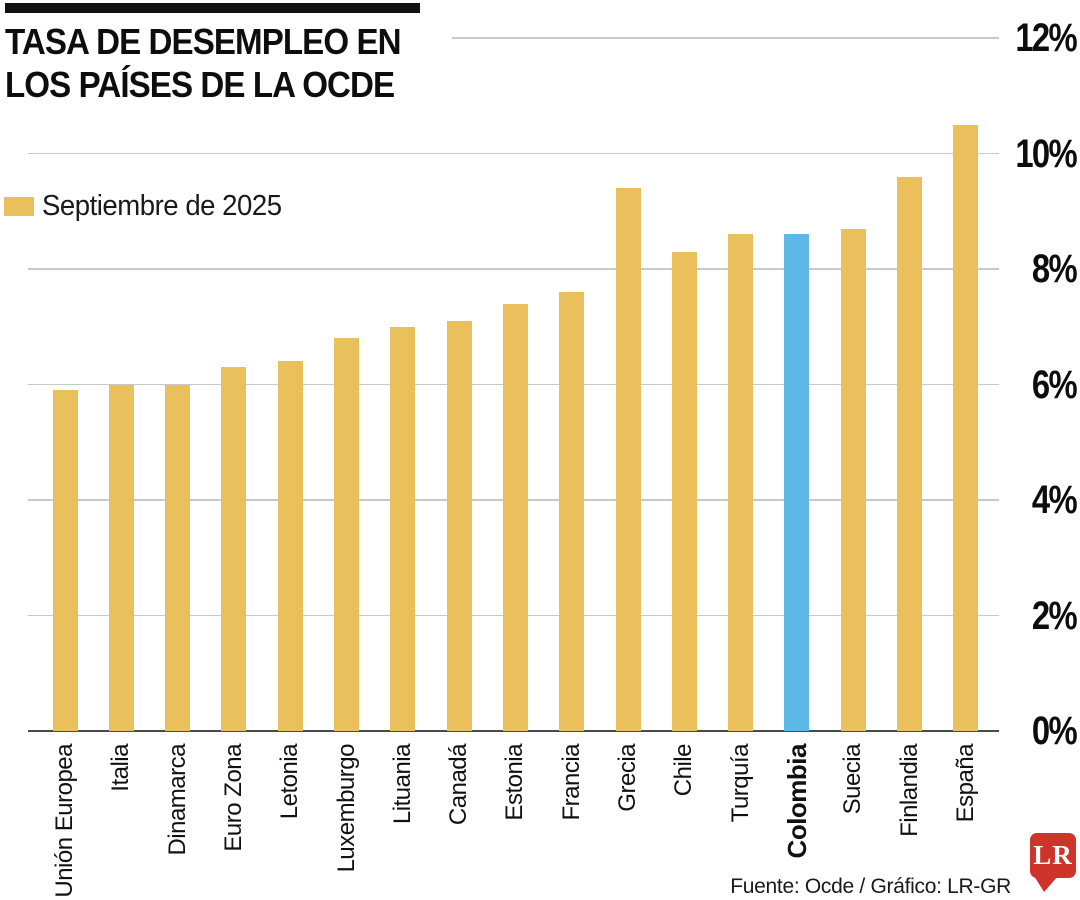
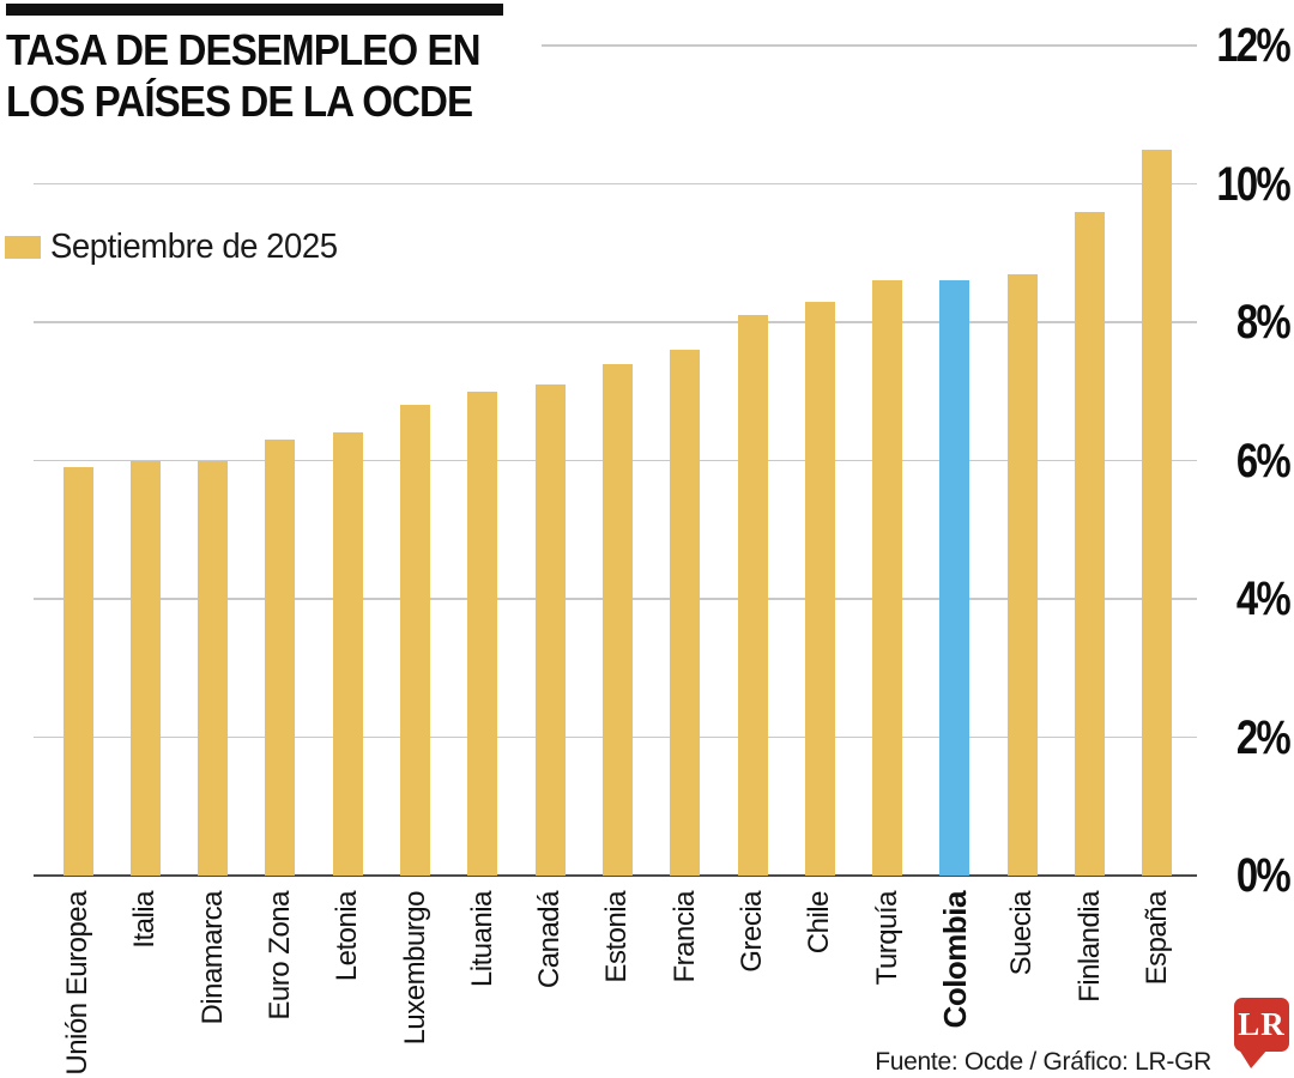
Grecia: 9.4% -> 8.1%
